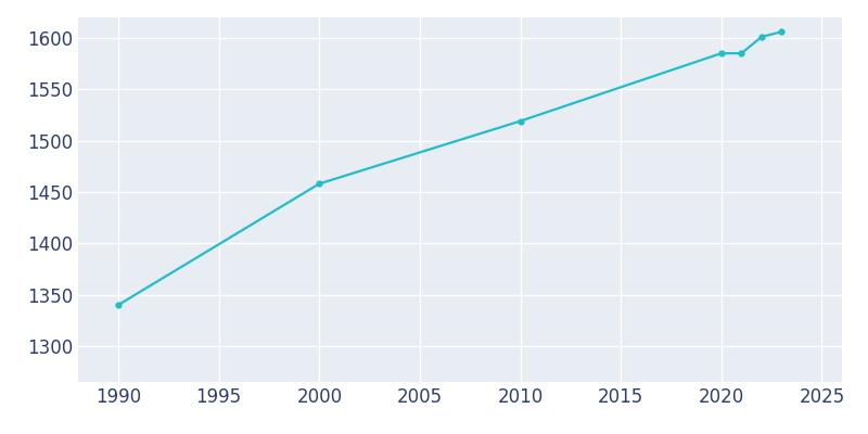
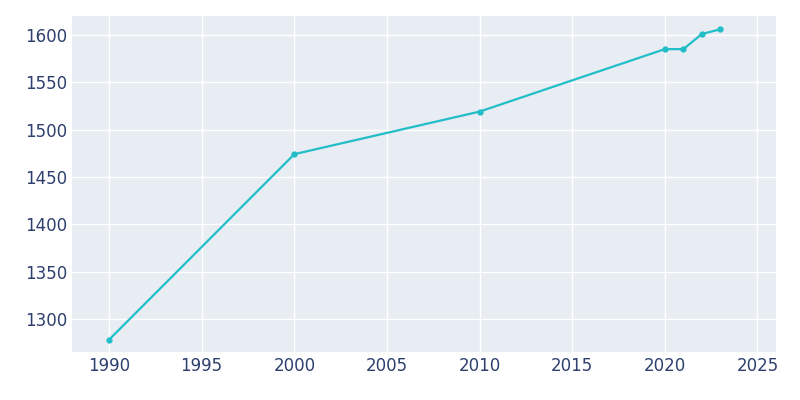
1990: 1340 -> 1278
2000: 1458 -> 1474
